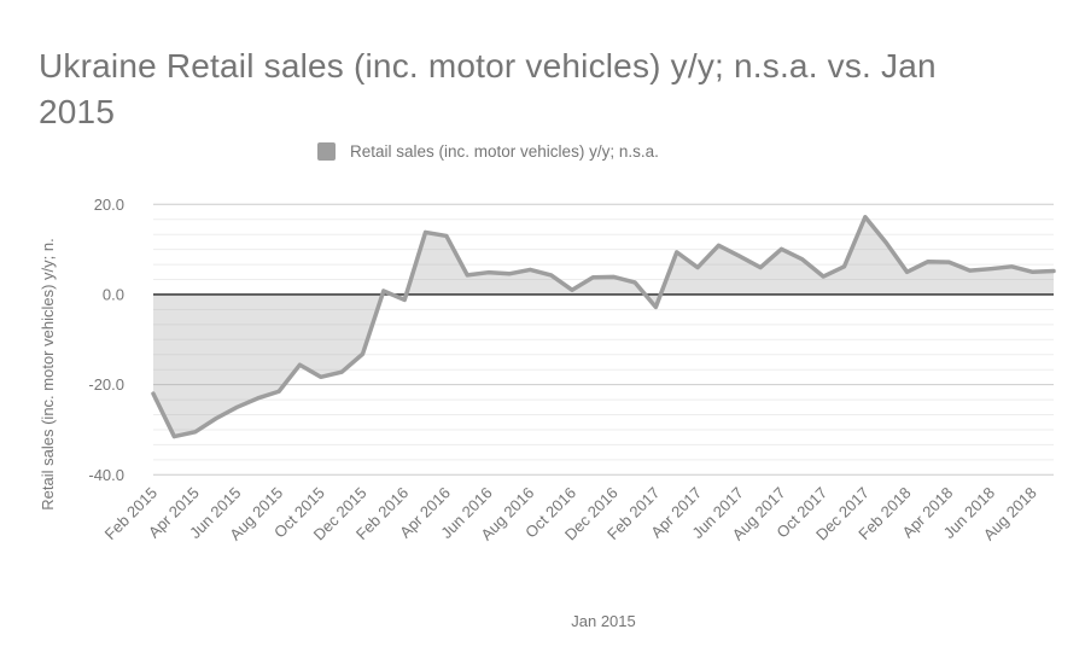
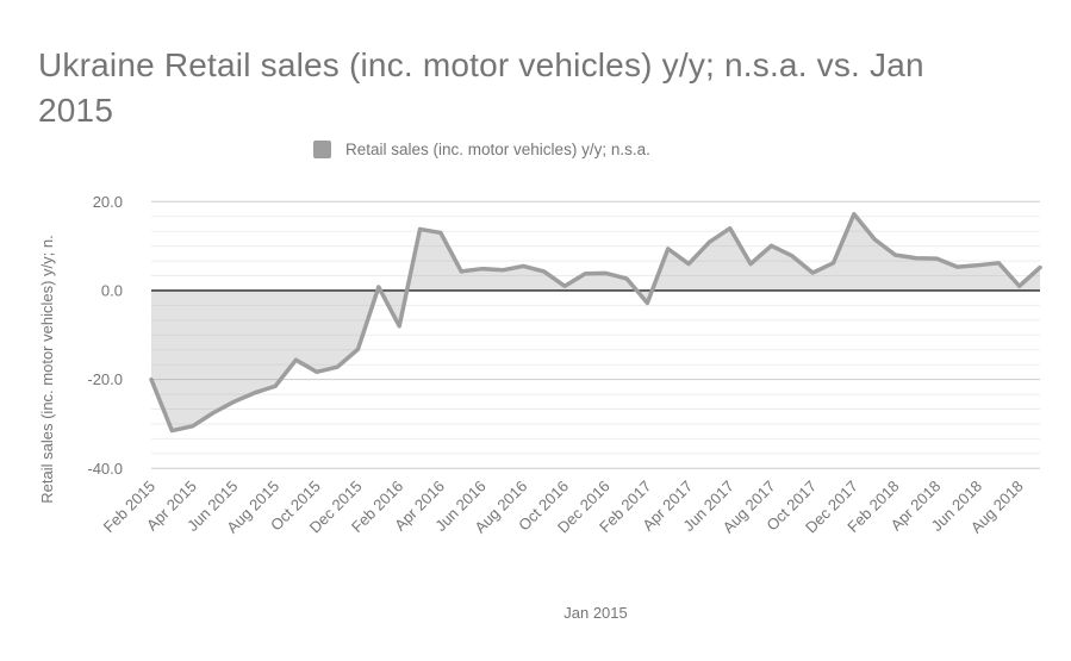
Feb 2015: -22 -> -20
Feb 2016: -1 -> -8
Jun 2017: 8 -> 14
Feb 2018: 5 -> 8
Aug 2018: 5 -> 1
